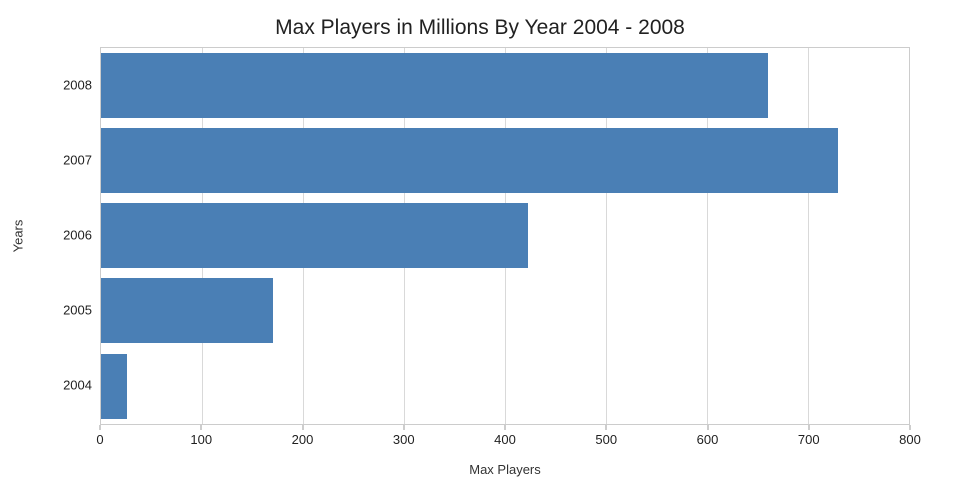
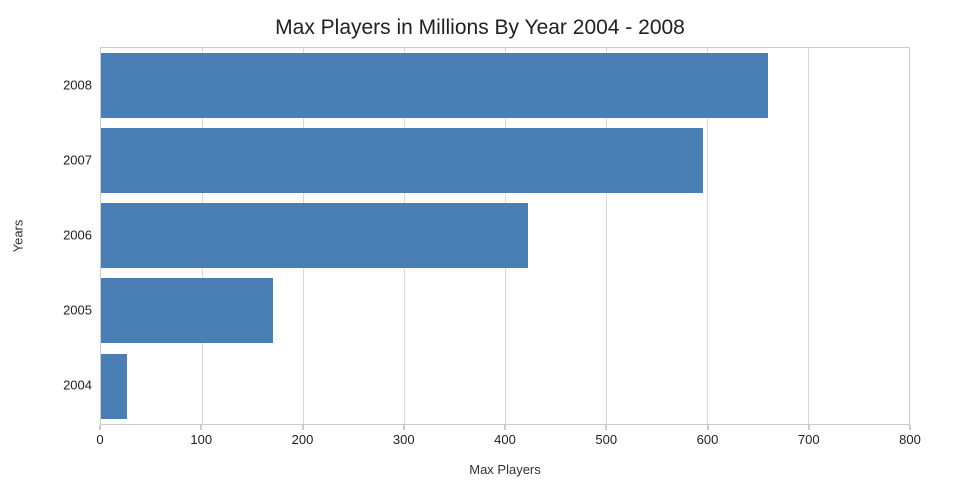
2007: 730 -> 596
